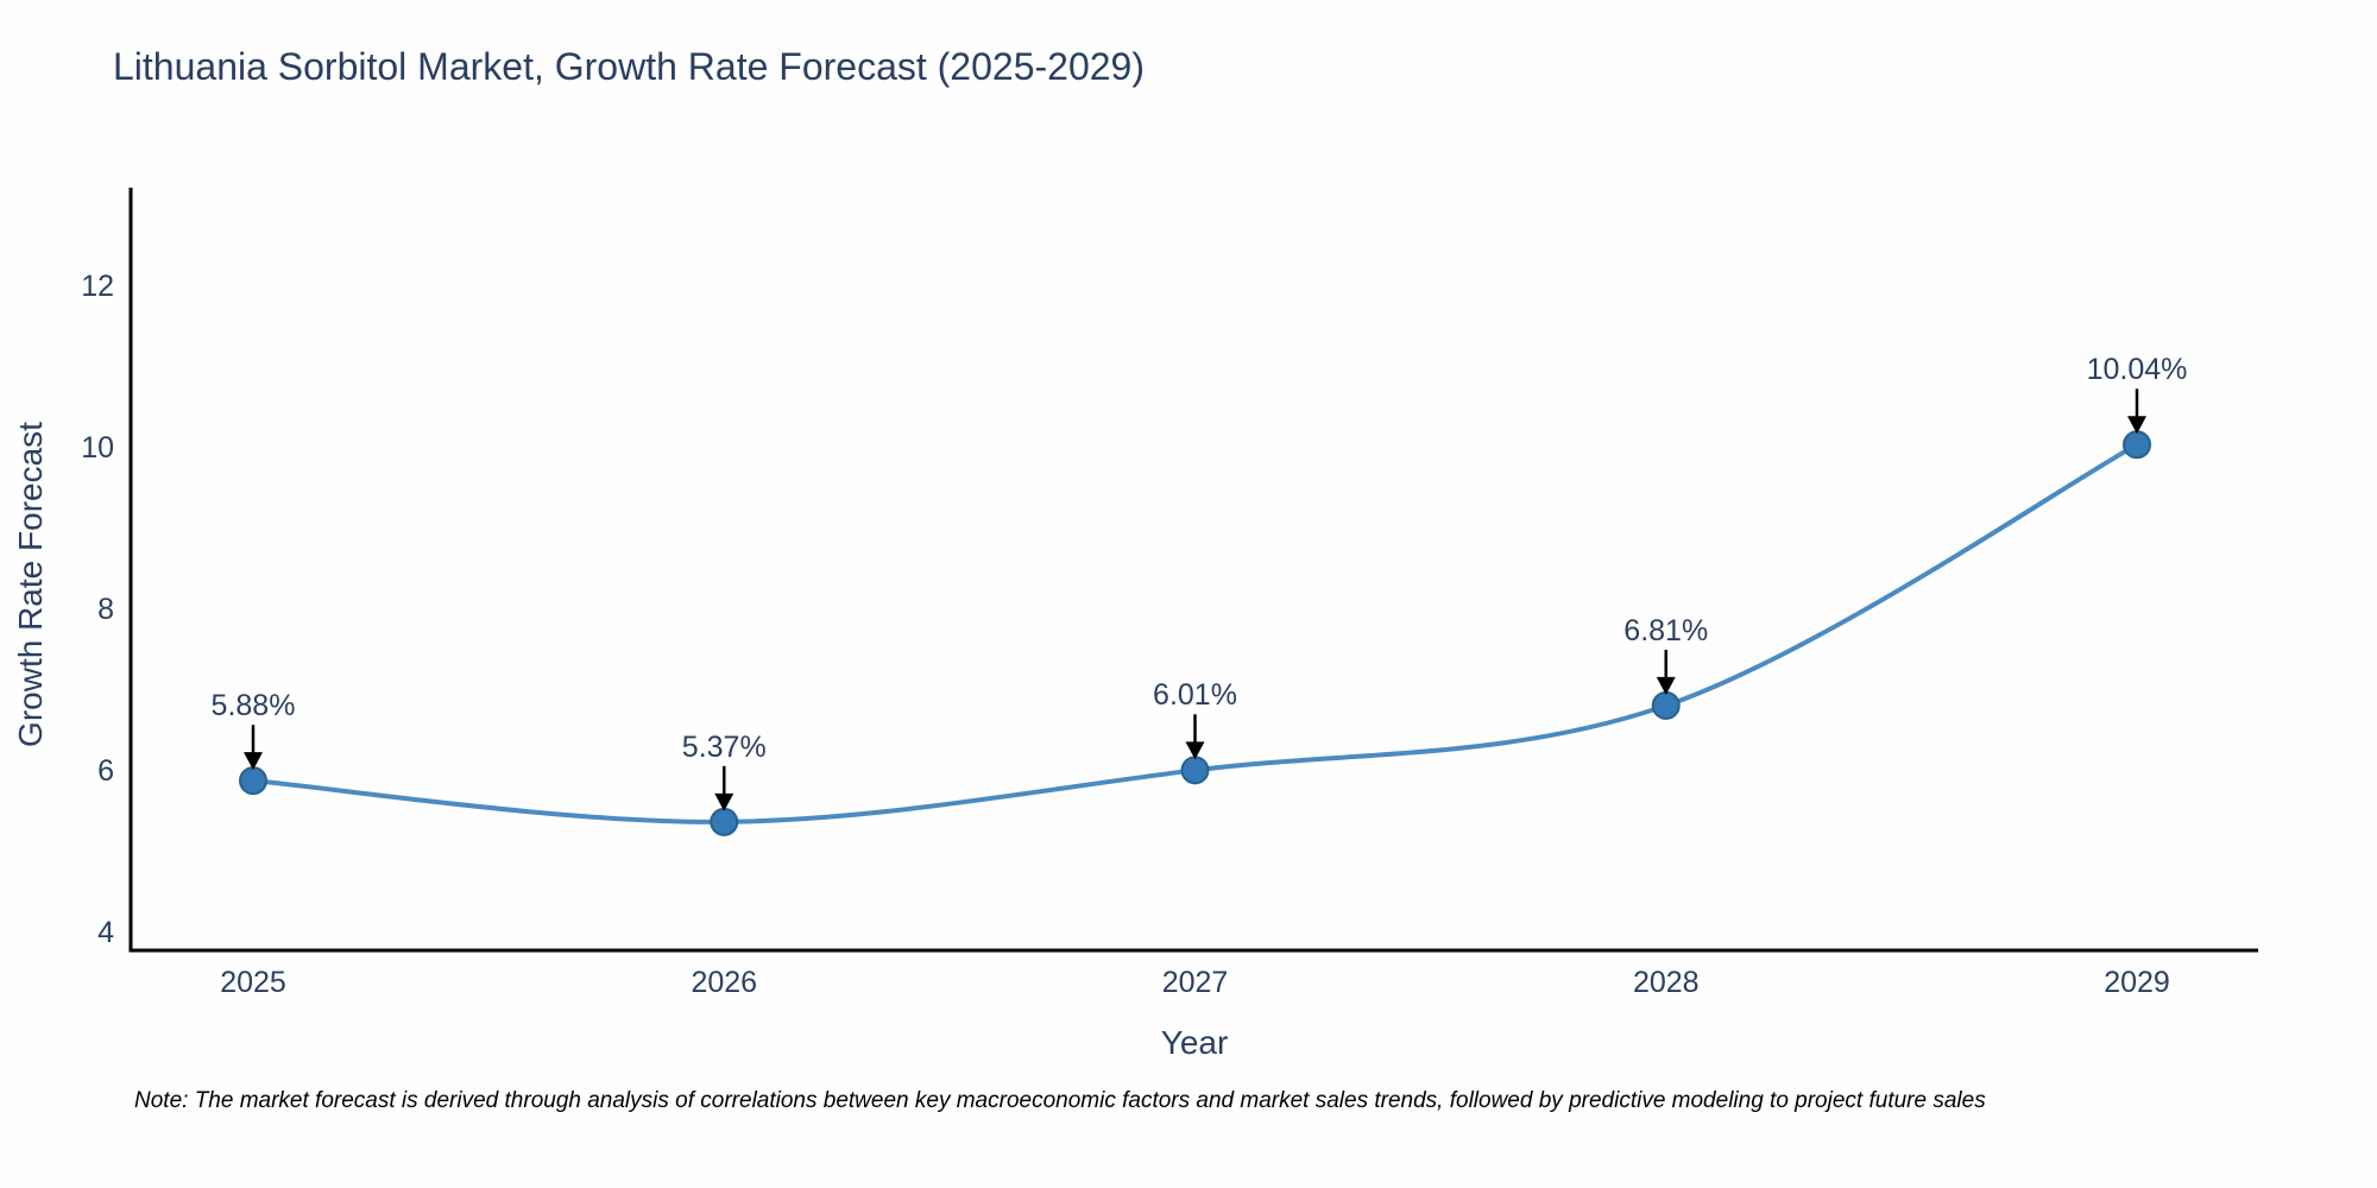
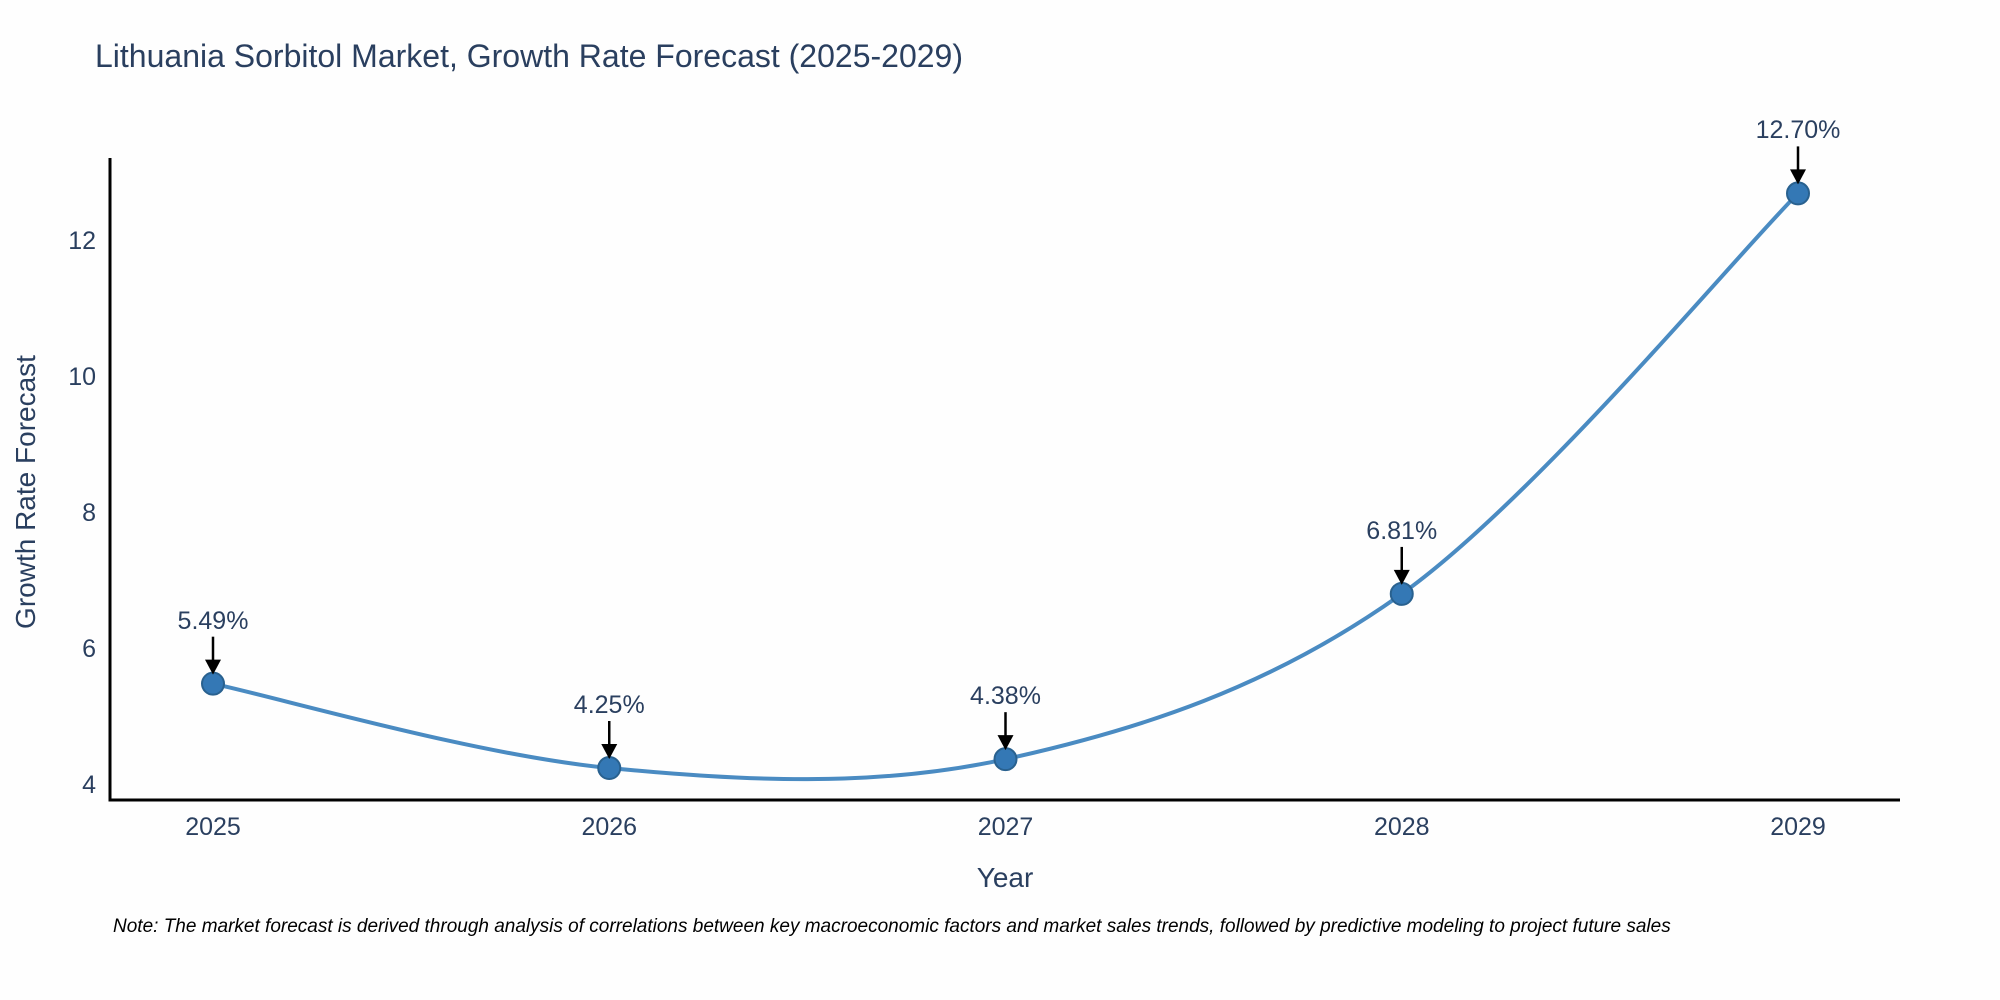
2025: 5.88% -> 5.49%
2026: 5.37% -> 4.25%
2027: 6.01% -> 4.38%
2029: 10.04% -> 12.70%
